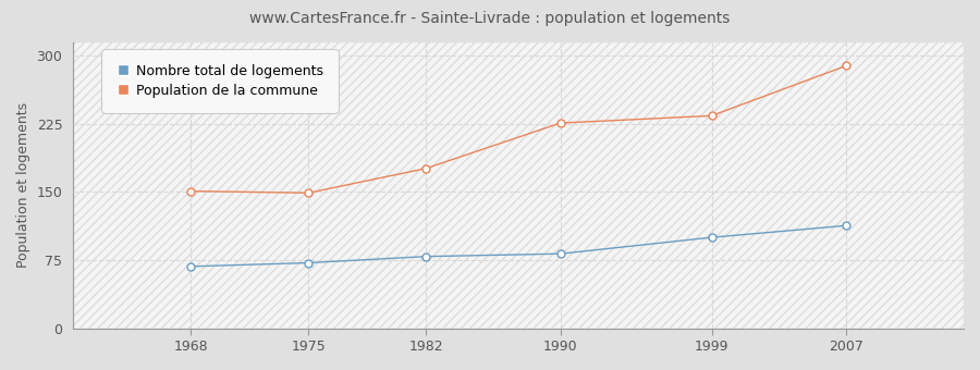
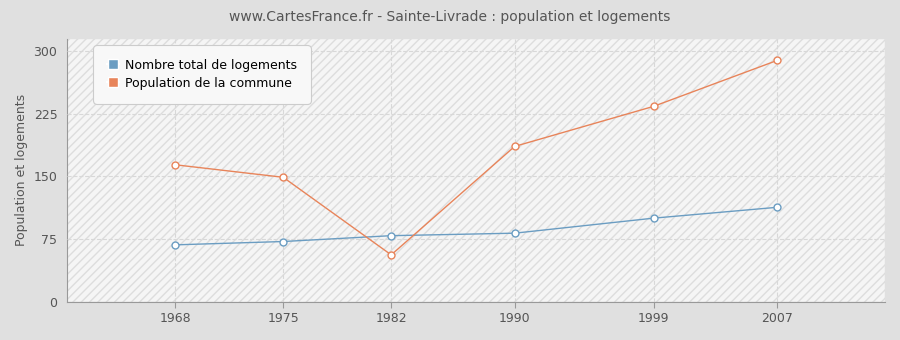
Population de la commune/1968: 151 -> 164
Population de la commune/1982: 176 -> 56
Population de la commune/1990: 226 -> 186
